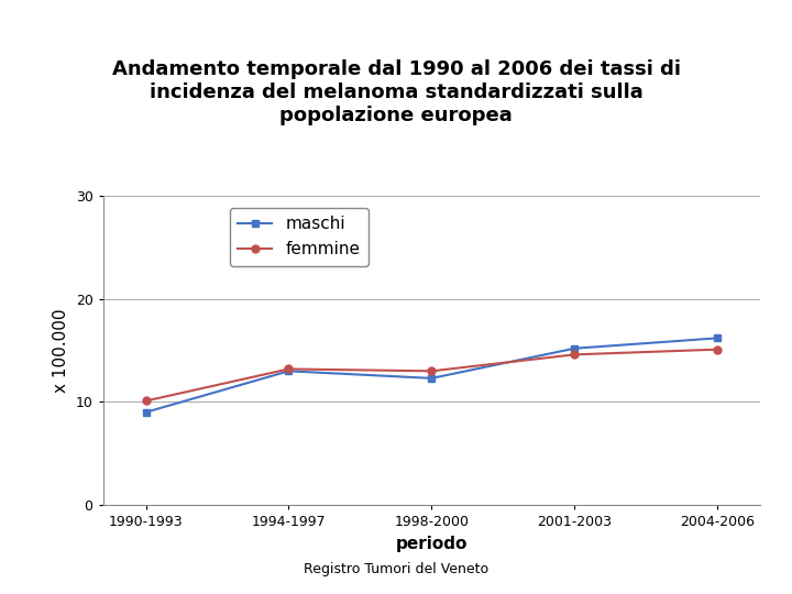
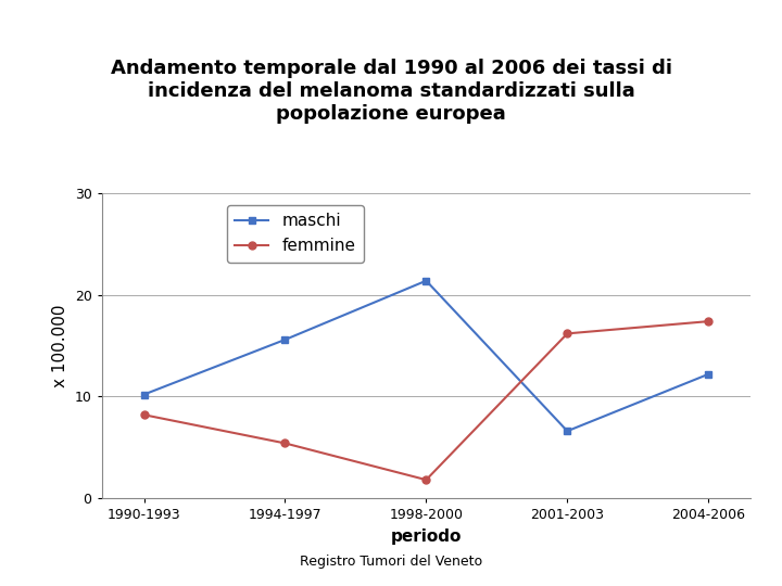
maschi/1990-1993: 9.0 -> 10.2
femmine/1990-1993: 10.1 -> 8.2
maschi/1994-1997: 13.0 -> 15.6
femmine/1994-1997: 13.2 -> 5.4
maschi/1998-2000: 12.3 -> 21.4
femmine/1998-2000: 13.0 -> 1.8
maschi/2001-2003: 15.2 -> 6.6
femmine/2001-2003: 14.6 -> 16.2
maschi/2004-2006: 16.2 -> 12.2
femmine/2004-2006: 15.1 -> 17.4
